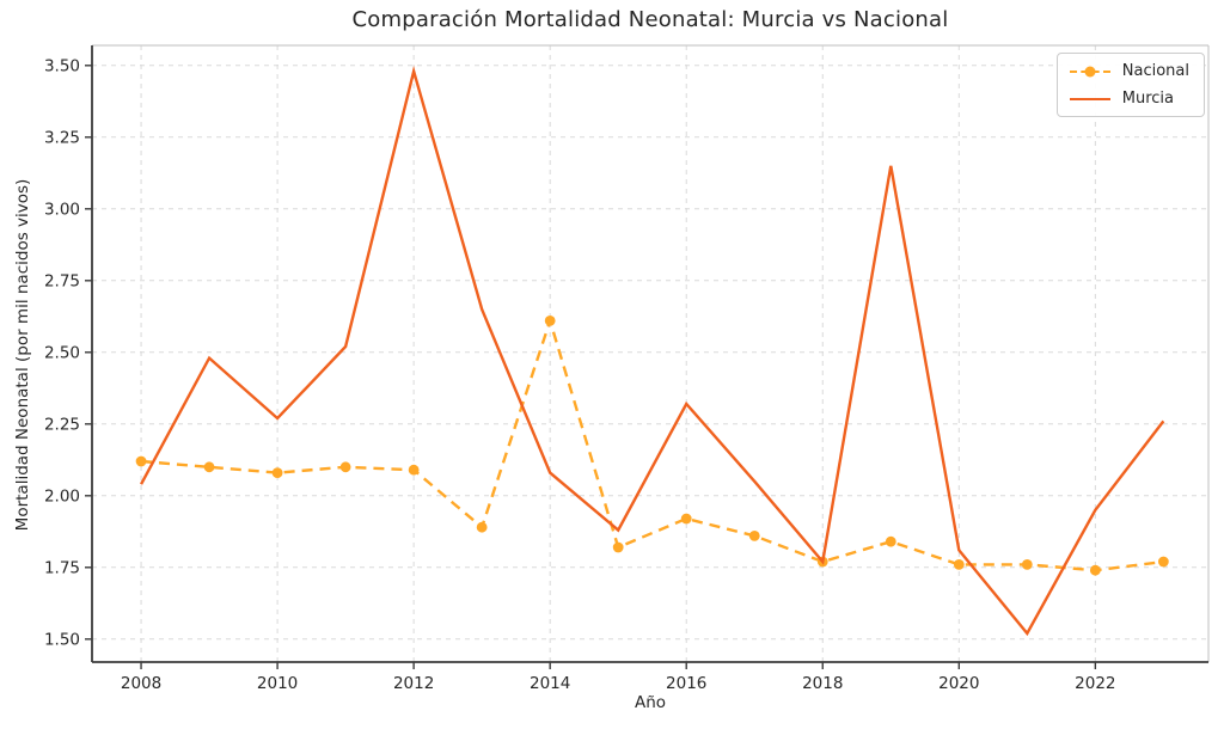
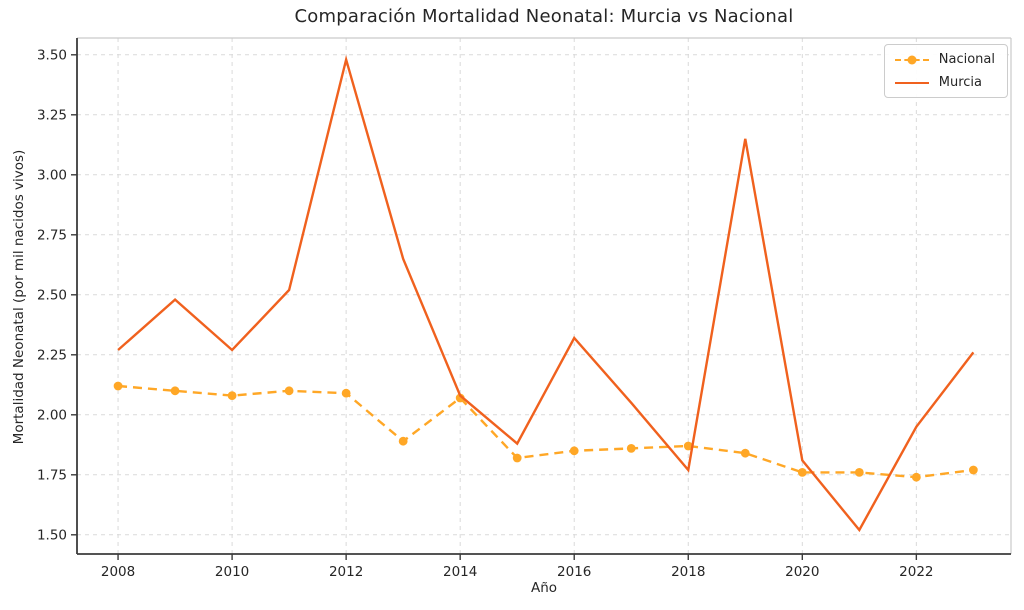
Murcia/2008: 2.04 -> 2.27
Nacional/2014: 2.61 -> 2.07
Nacional/2016: 1.92 -> 1.85
Nacional/2018: 1.77 -> 1.87
